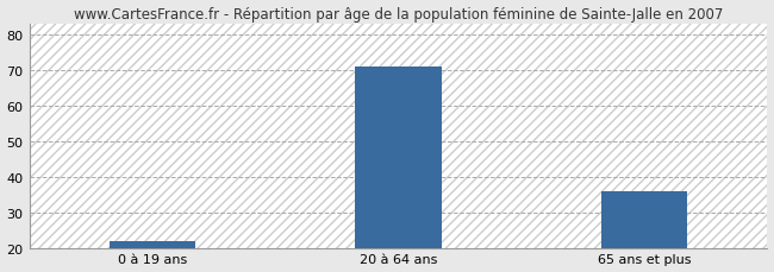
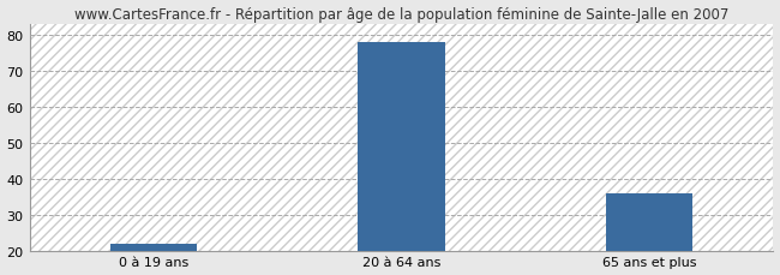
20 à 64 ans: 71 -> 78
